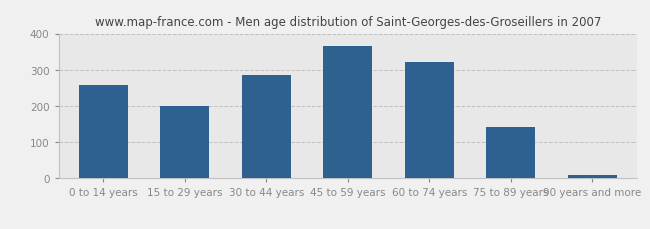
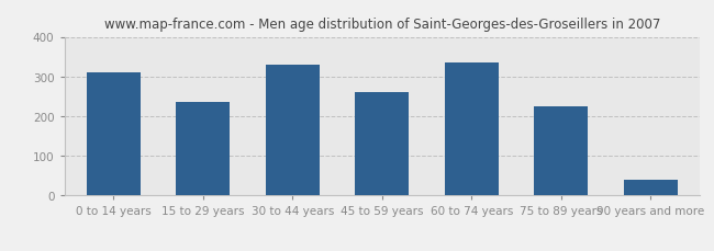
0 to 14 years: 258 -> 310
15 to 29 years: 201 -> 235
30 to 44 years: 285 -> 330
45 to 59 years: 365 -> 260
60 to 74 years: 320 -> 335
75 to 89 years: 141 -> 225
90 years and more: 10 -> 40
